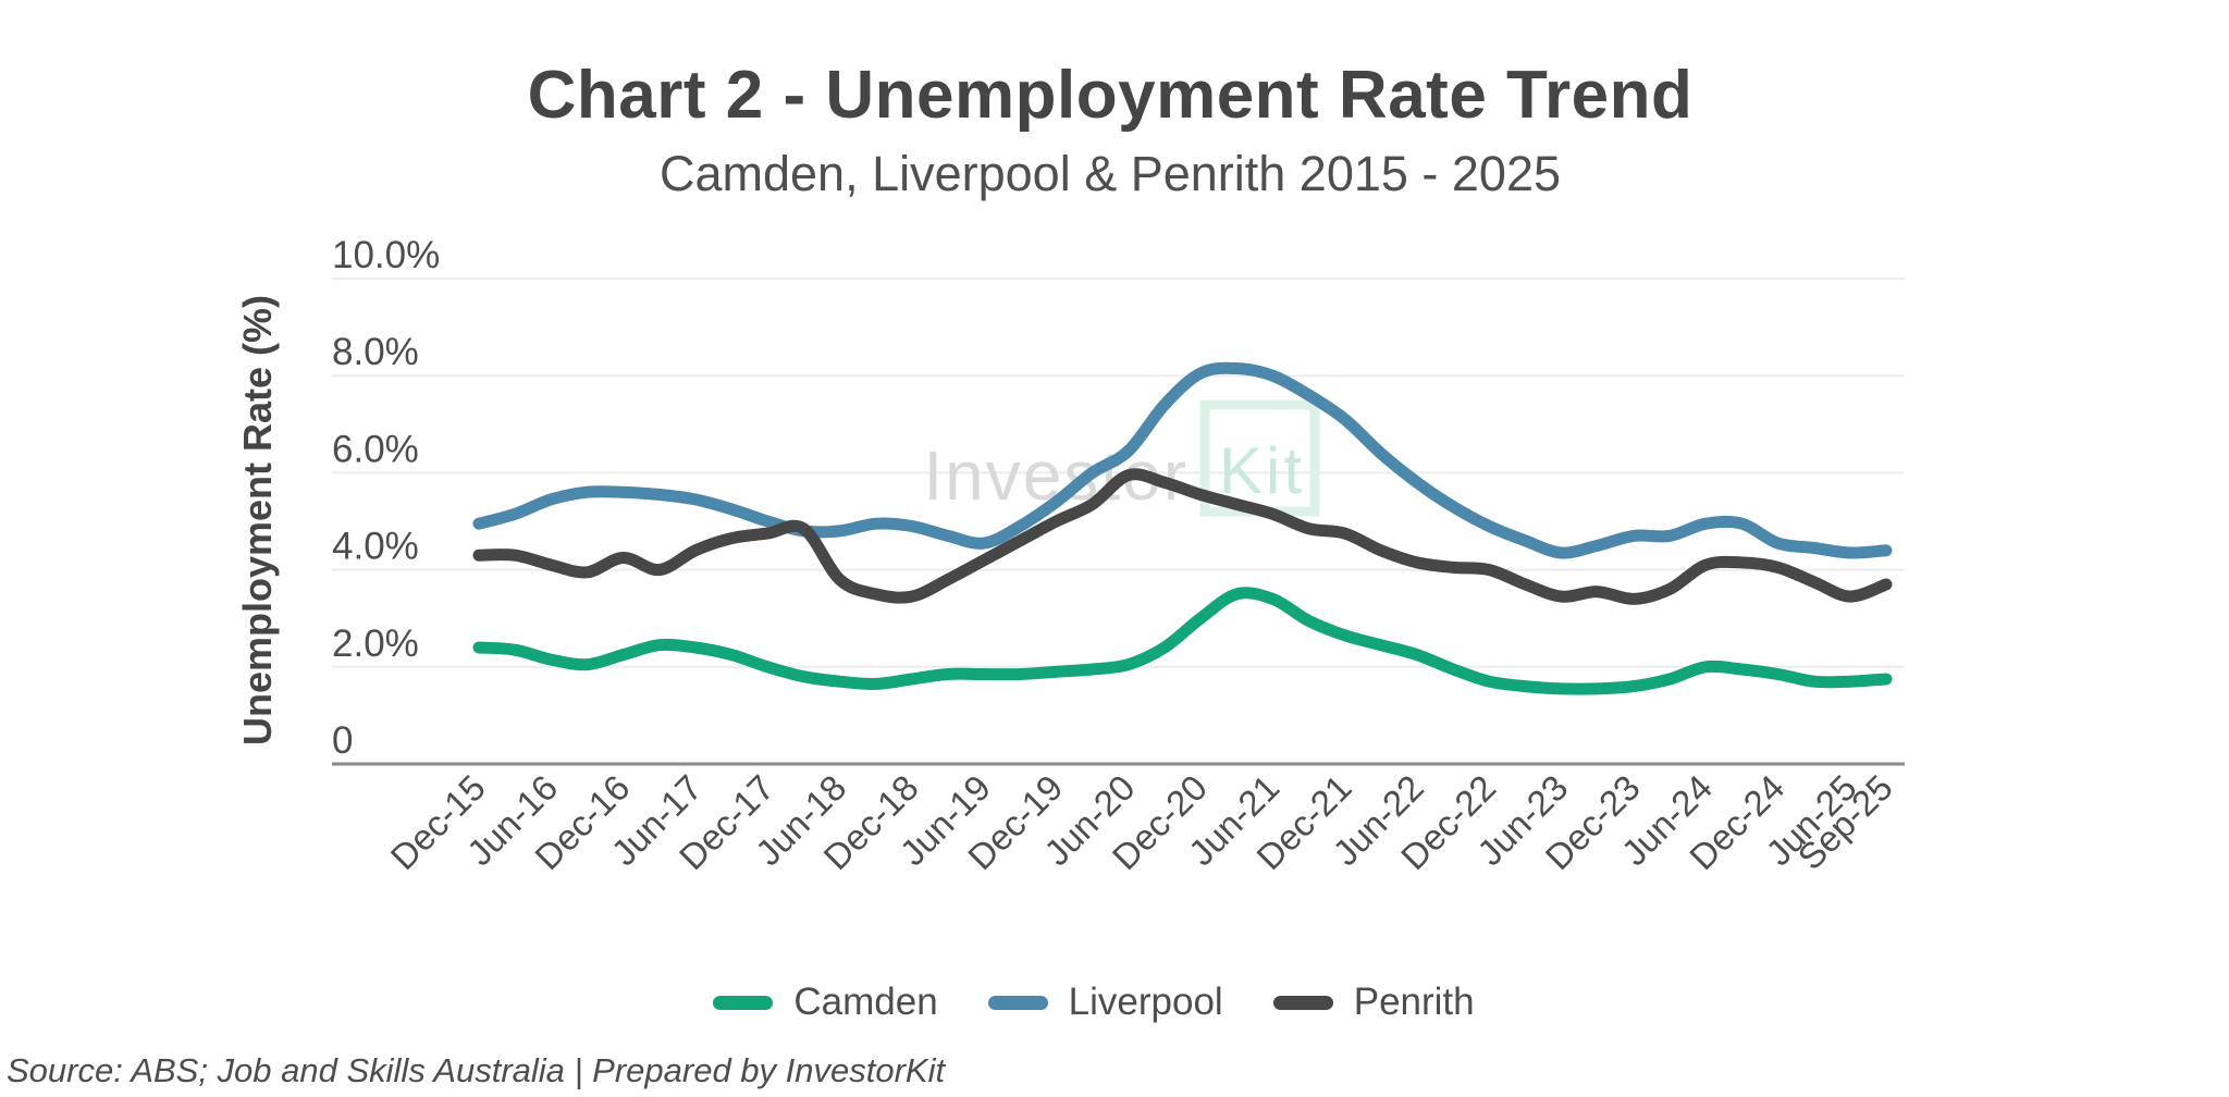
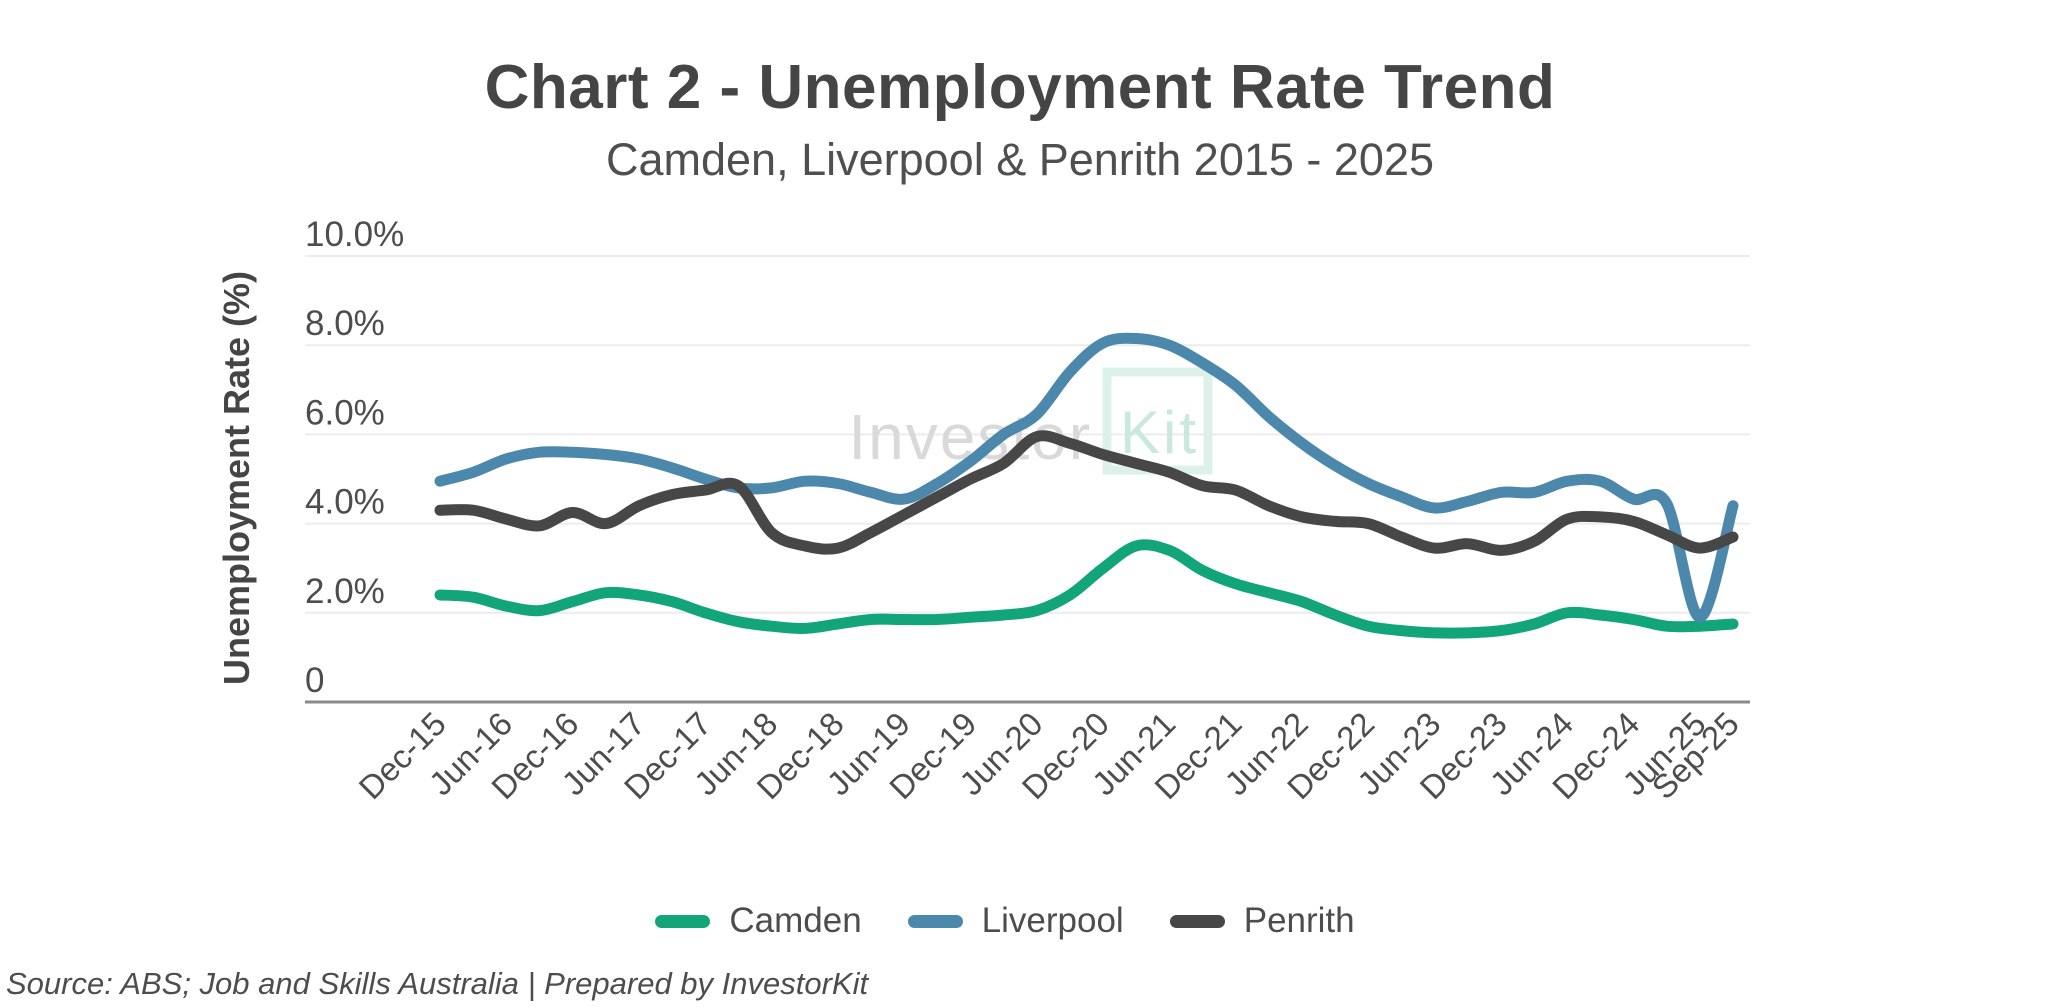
Liverpool/Jun-25: 4.3% -> 1.9%
